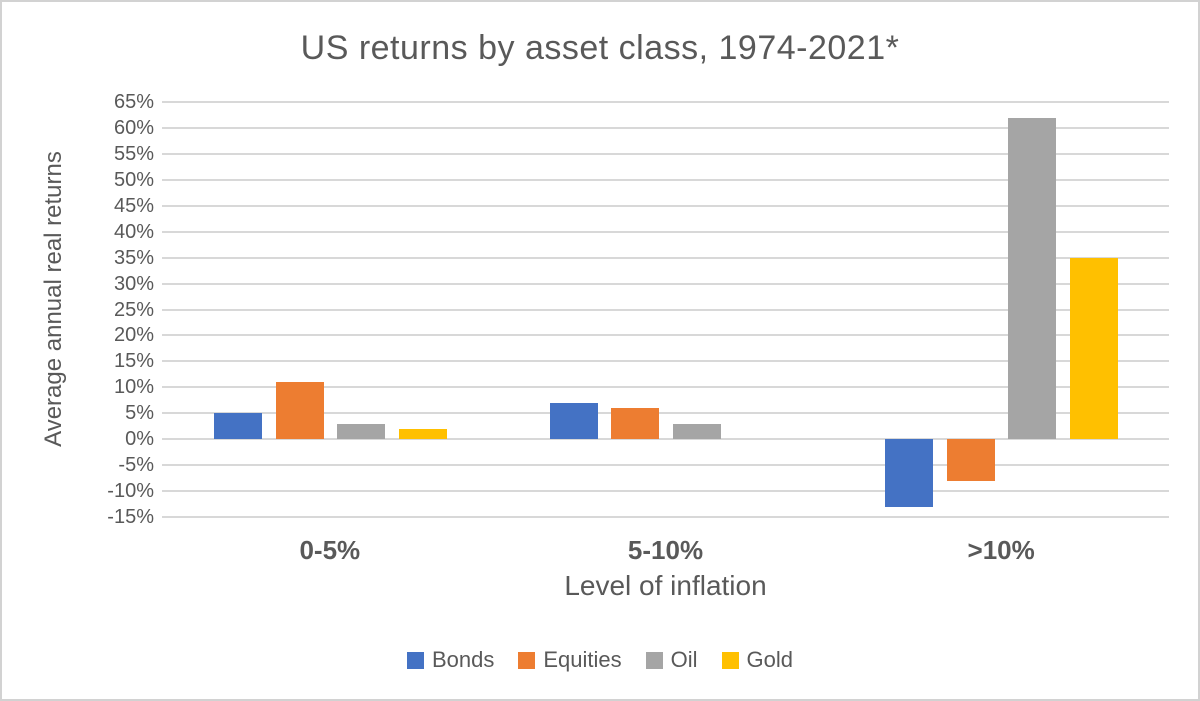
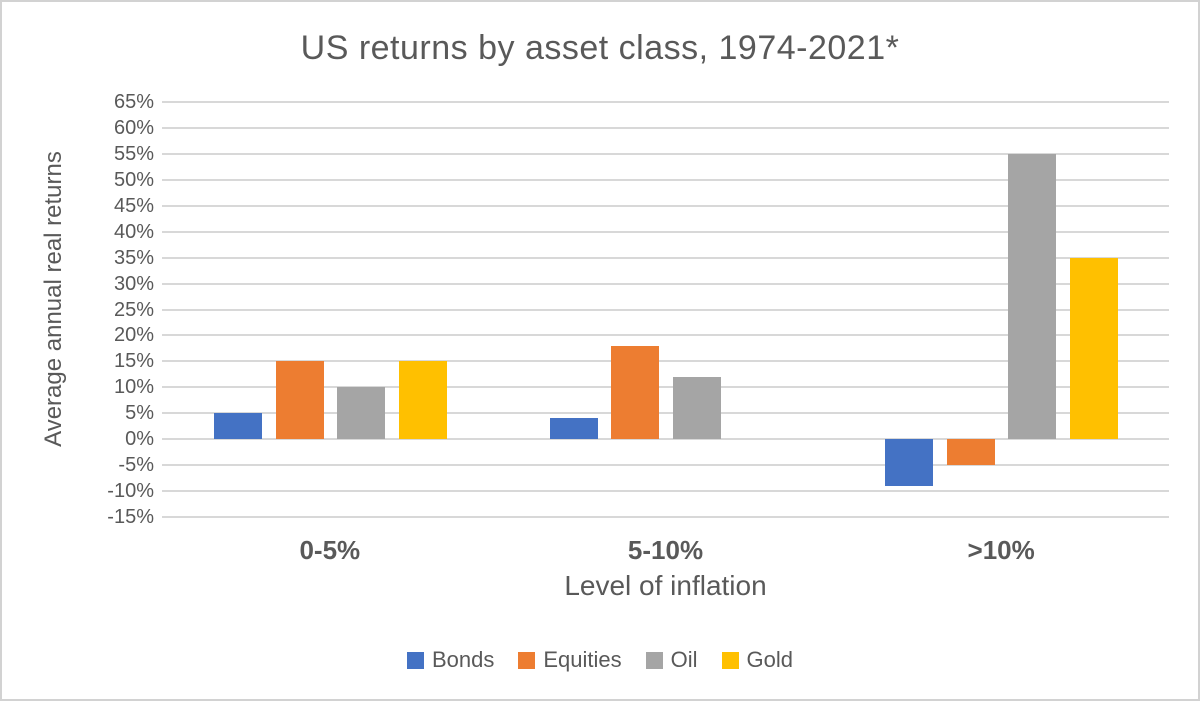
Equities/0-5%: 11% -> 15%
Oil/0-5%: 3% -> 10%
Gold/0-5%: 2% -> 15%
Bonds/5-10%: 7% -> 4%
Equities/5-10%: 6% -> 18%
Oil/5-10%: 3% -> 12%
Bonds/>10%: -13% -> -9%
Equities/>10%: -8% -> -5%
Oil/>10%: 62% -> 55%
